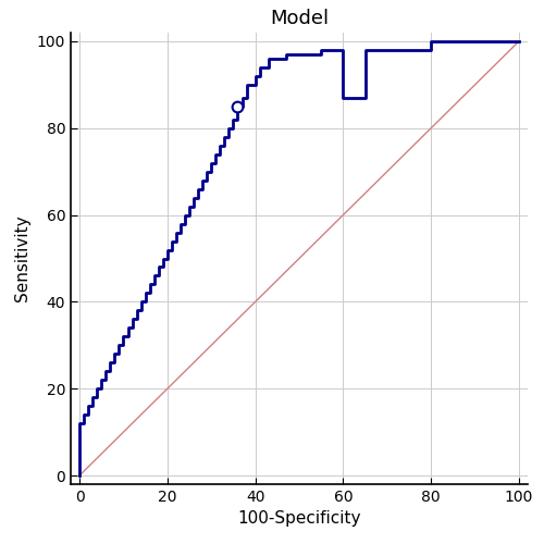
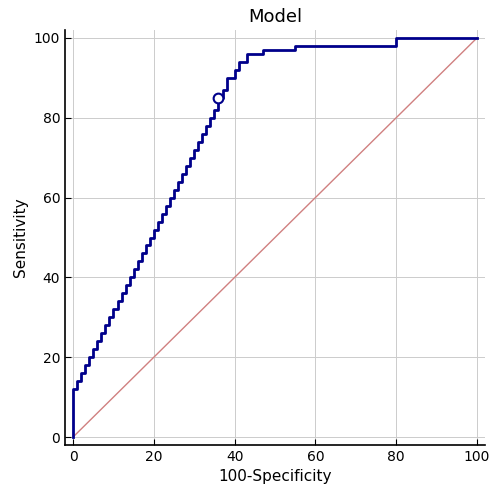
60: 87 -> 98
